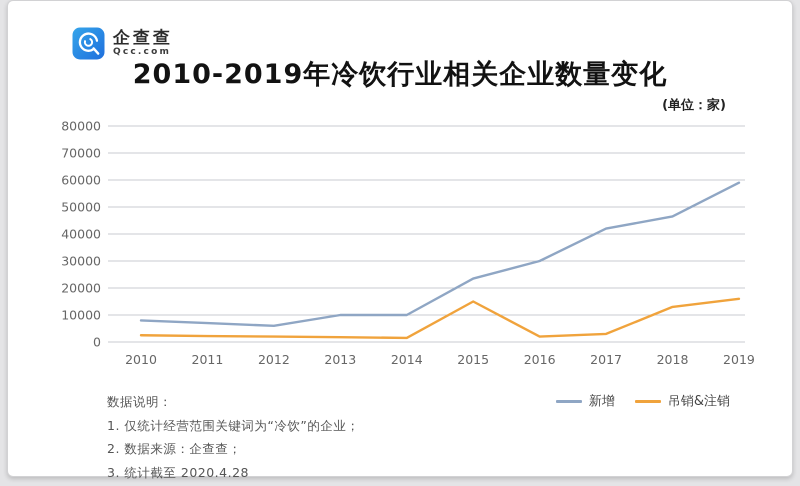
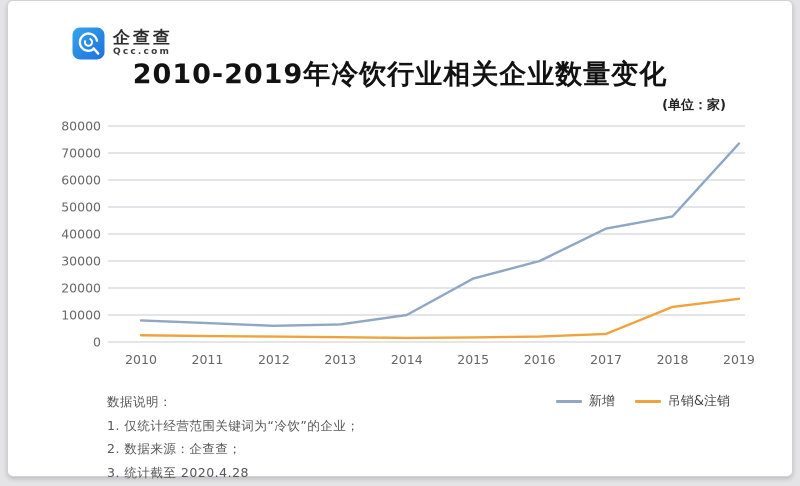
新增/2013: 10000 -> 6000
吊销&注销/2015: 15000 -> 2000
新增/2019: 59000 -> 74000
